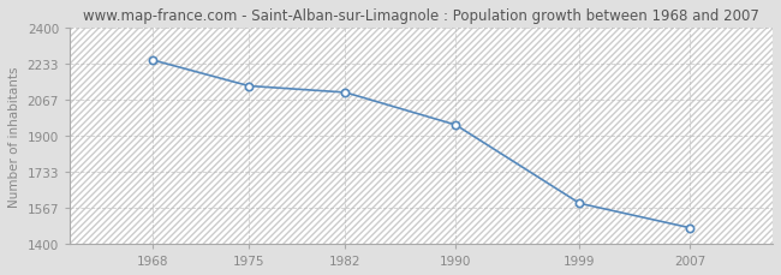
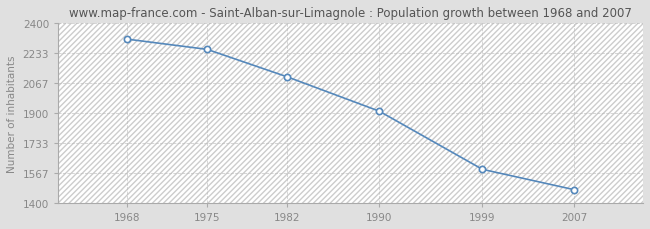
1968: 2250 -> 2310
1975: 2130 -> 2250
1990: 1950 -> 1910
